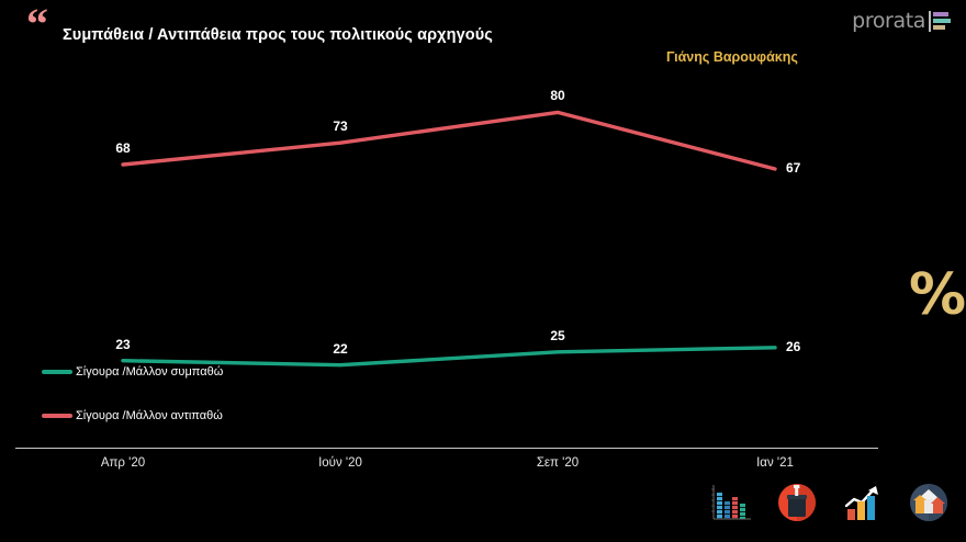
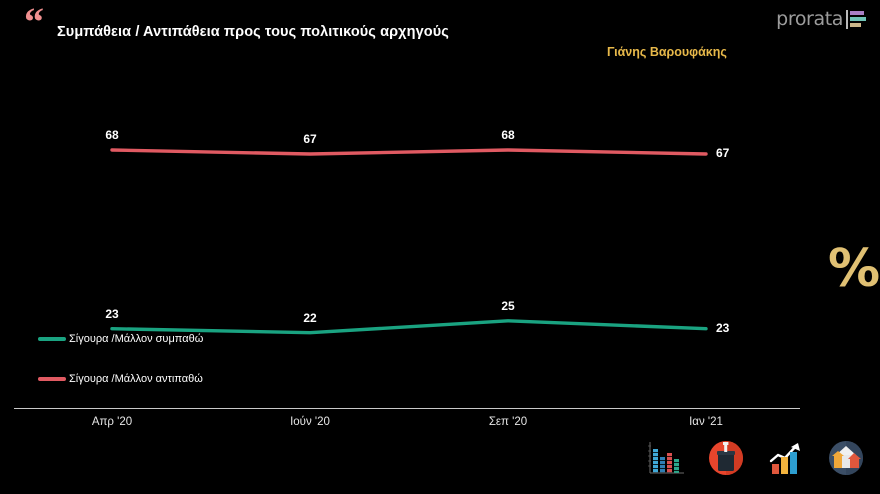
Σίγουρα /Μάλλον αντιπαθώ/Ιούν '20: 73 -> 67
Σίγουρα /Μάλλον αντιπαθώ/Σεπ '20: 80 -> 68
Σίγουρα /Μάλλον συμπαθώ/Ιαν '21: 26 -> 23
